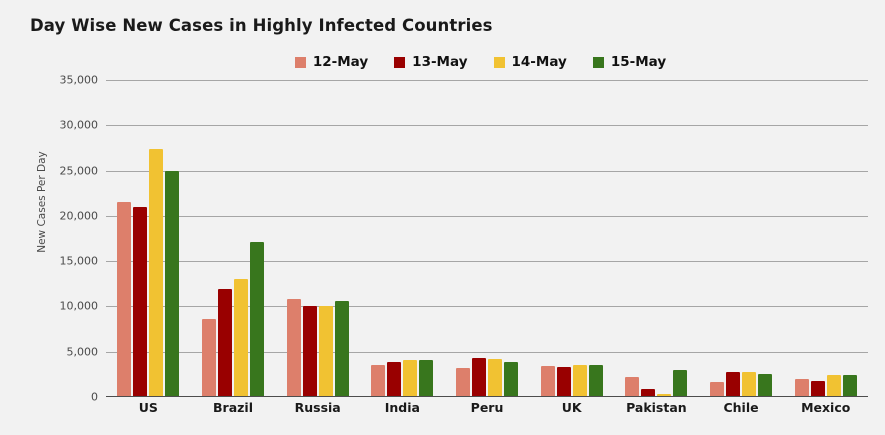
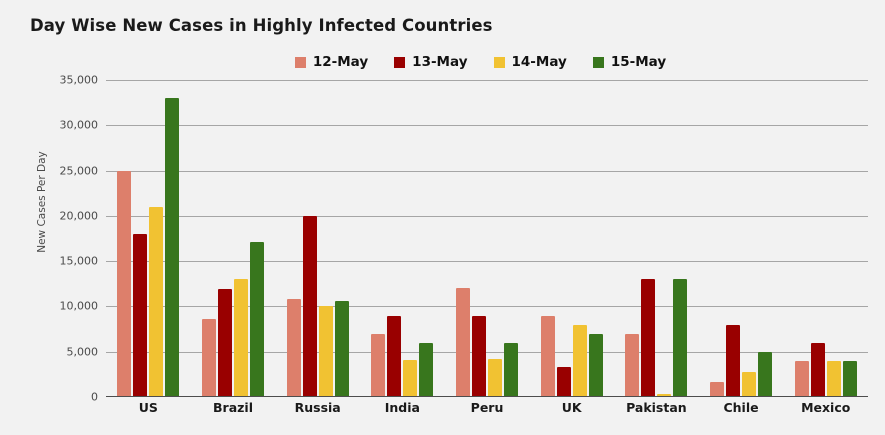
12-May/US: 22000 -> 25000
13-May/US: 21000 -> 18000
14-May/US: 27000 -> 21000
15-May/US: 25000 -> 33000
13-May/Russia: 10000 -> 20000
12-May/India: 4000 -> 7000
13-May/India: 4000 -> 9000
15-May/India: 4000 -> 6000
12-May/Peru: 3000 -> 12000
13-May/Peru: 4000 -> 9000
15-May/Peru: 4000 -> 6000
12-May/UK: 3000 -> 9000
14-May/UK: 4000 -> 8000
15-May/UK: 4000 -> 7000
12-May/Pakistan: 2000 -> 7000
13-May/Pakistan: 1000 -> 13000
15-May/Pakistan: 3000 -> 13000
13-May/Chile: 3000 -> 8000
15-May/Chile: 3000 -> 5000
12-May/Mexico: 2000 -> 4000
13-May/Mexico: 2000 -> 6000
14-May/Mexico: 2000 -> 4000
15-May/Mexico: 2000 -> 4000
